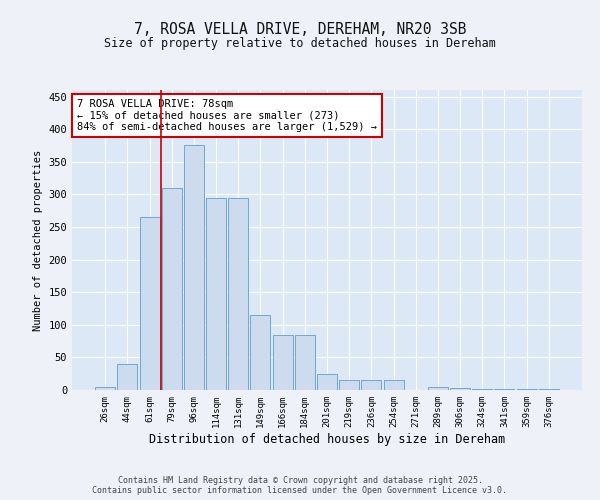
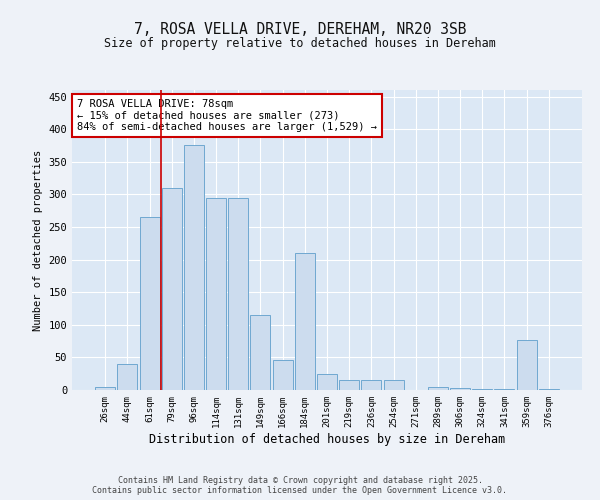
166sqm: 85 -> 46
184sqm: 85 -> 210
359sqm: 1 -> 76
